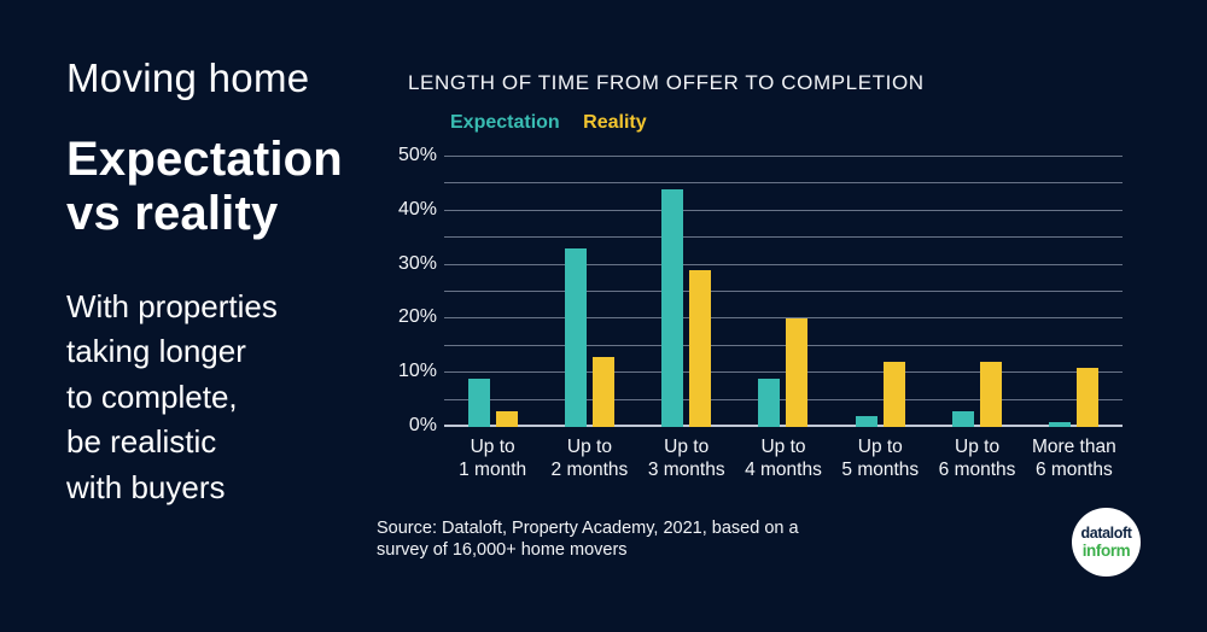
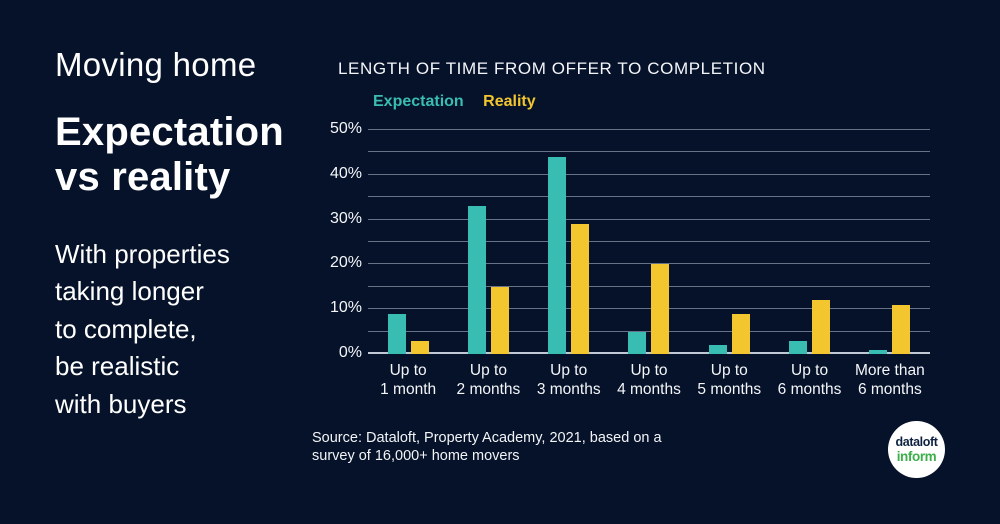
Reality/Up to 2 months: 13% -> 15%
Expectation/Up to 4 months: 9% -> 5%
Reality/Up to 5 months: 12% -> 9%
